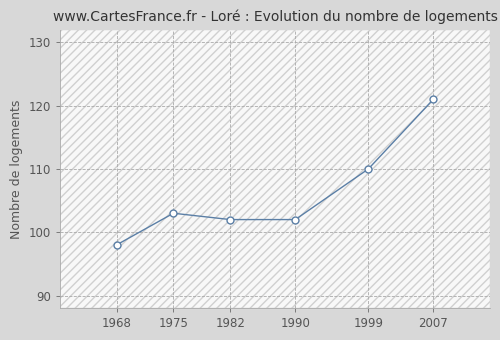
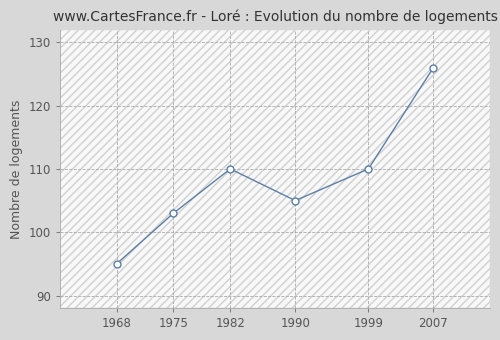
1968: 98 -> 95
1982: 102 -> 110
1990: 102 -> 105
2007: 121 -> 126
